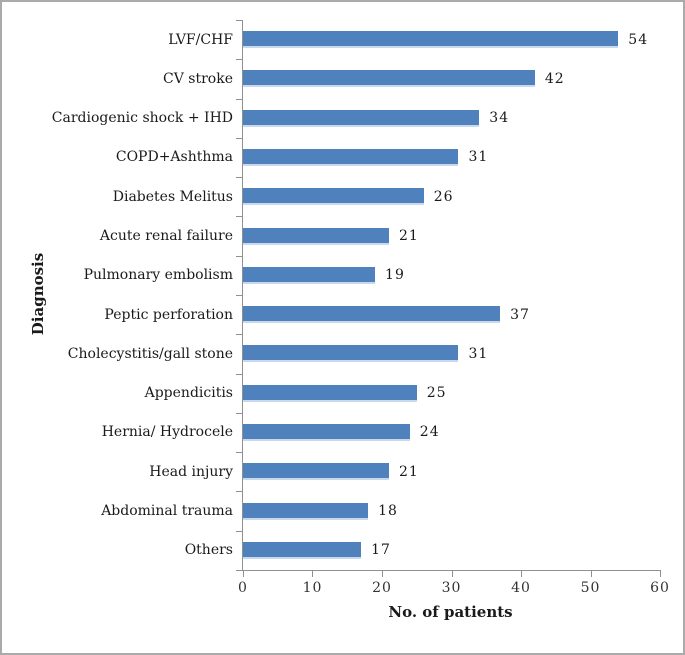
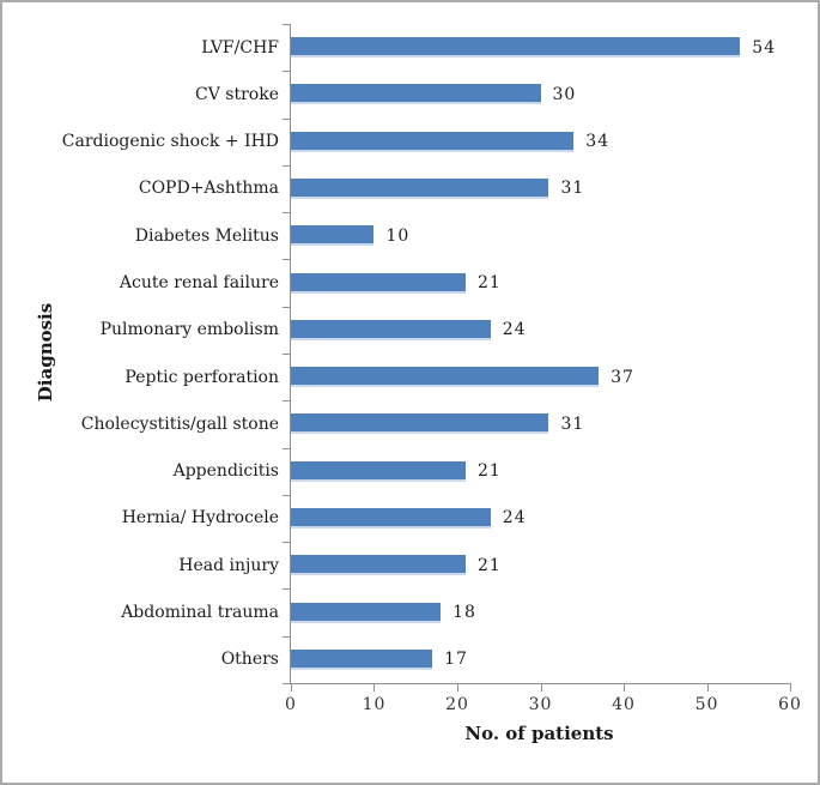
CV stroke: 42 -> 30
Diabetes Melitus: 26 -> 10
Pulmonary embolism: 19 -> 24
Appendicitis: 25 -> 21
